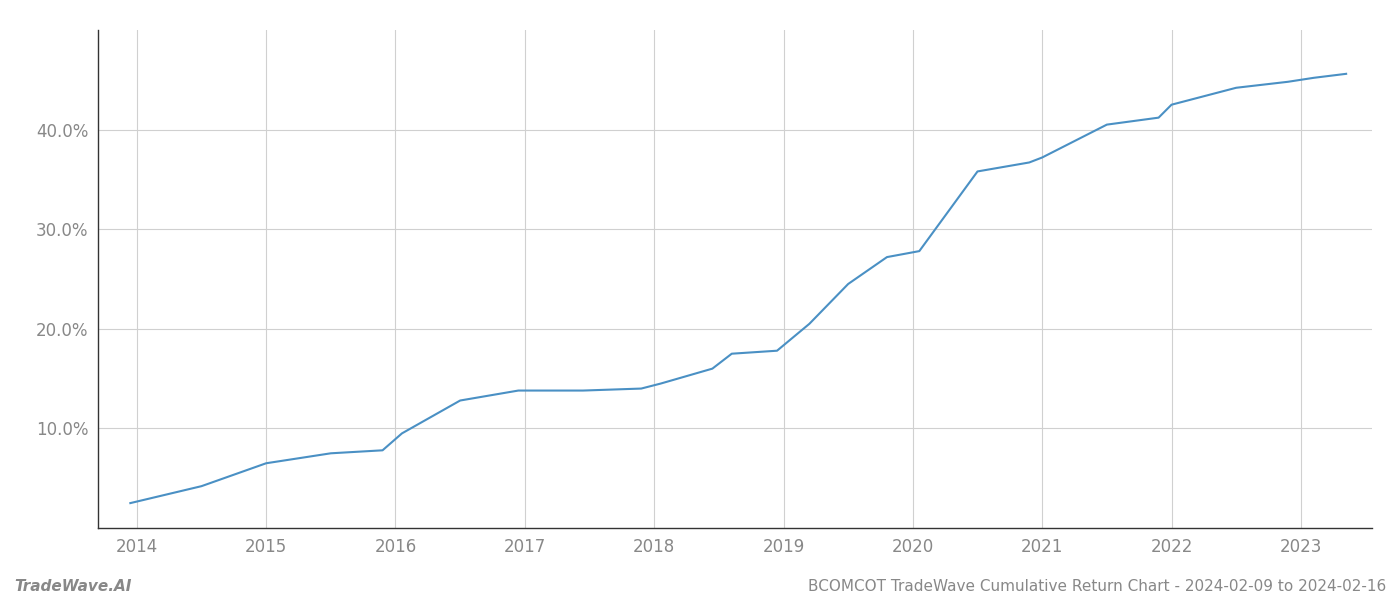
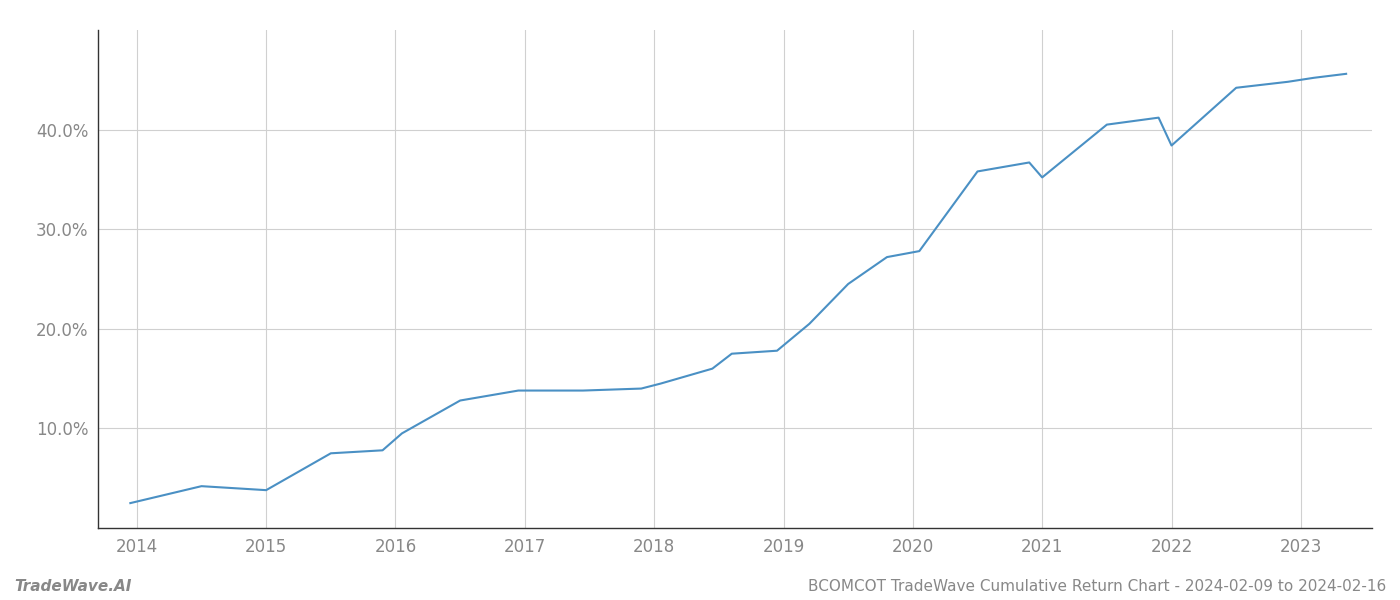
2015: 6.5% -> 3.8%
2021: 37.2% -> 35.2%
2022: 42.5% -> 38.4%
